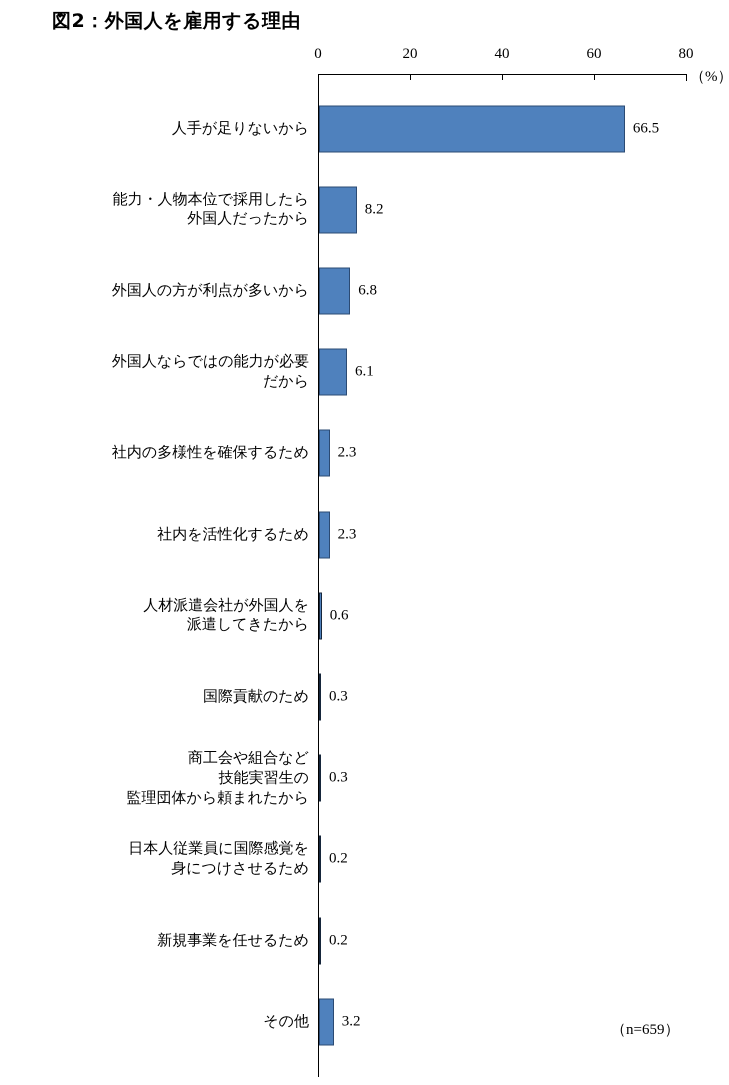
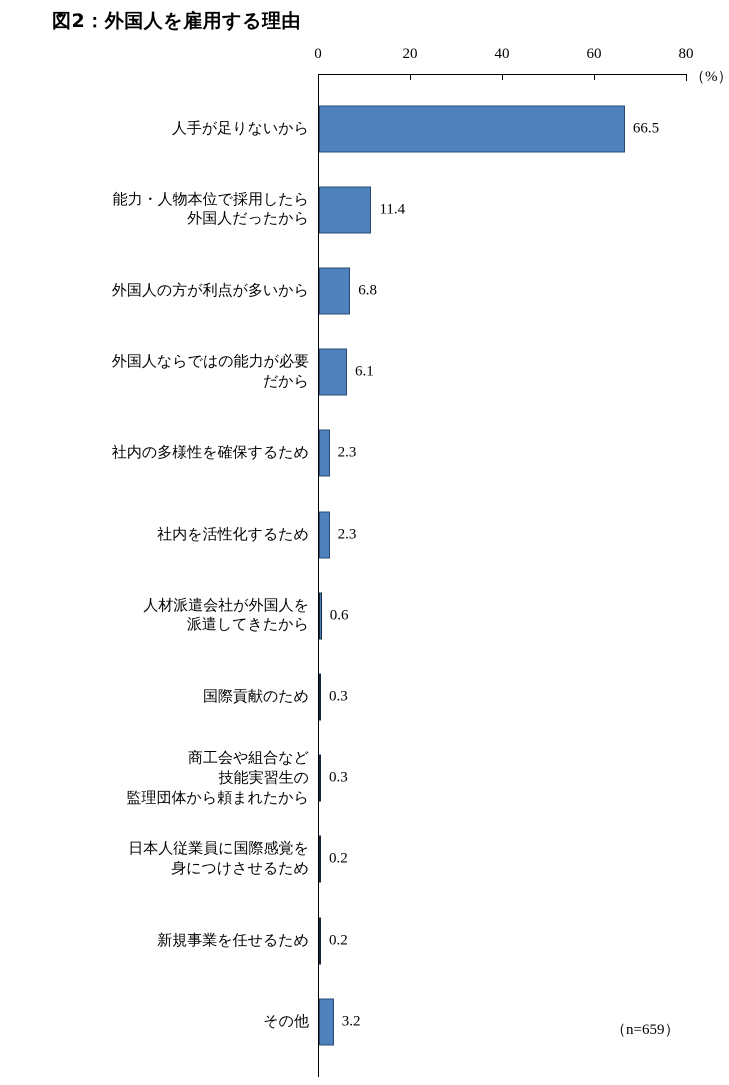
能力・人物本位で採用したら 外国人だったから: 8.2 -> 11.4
